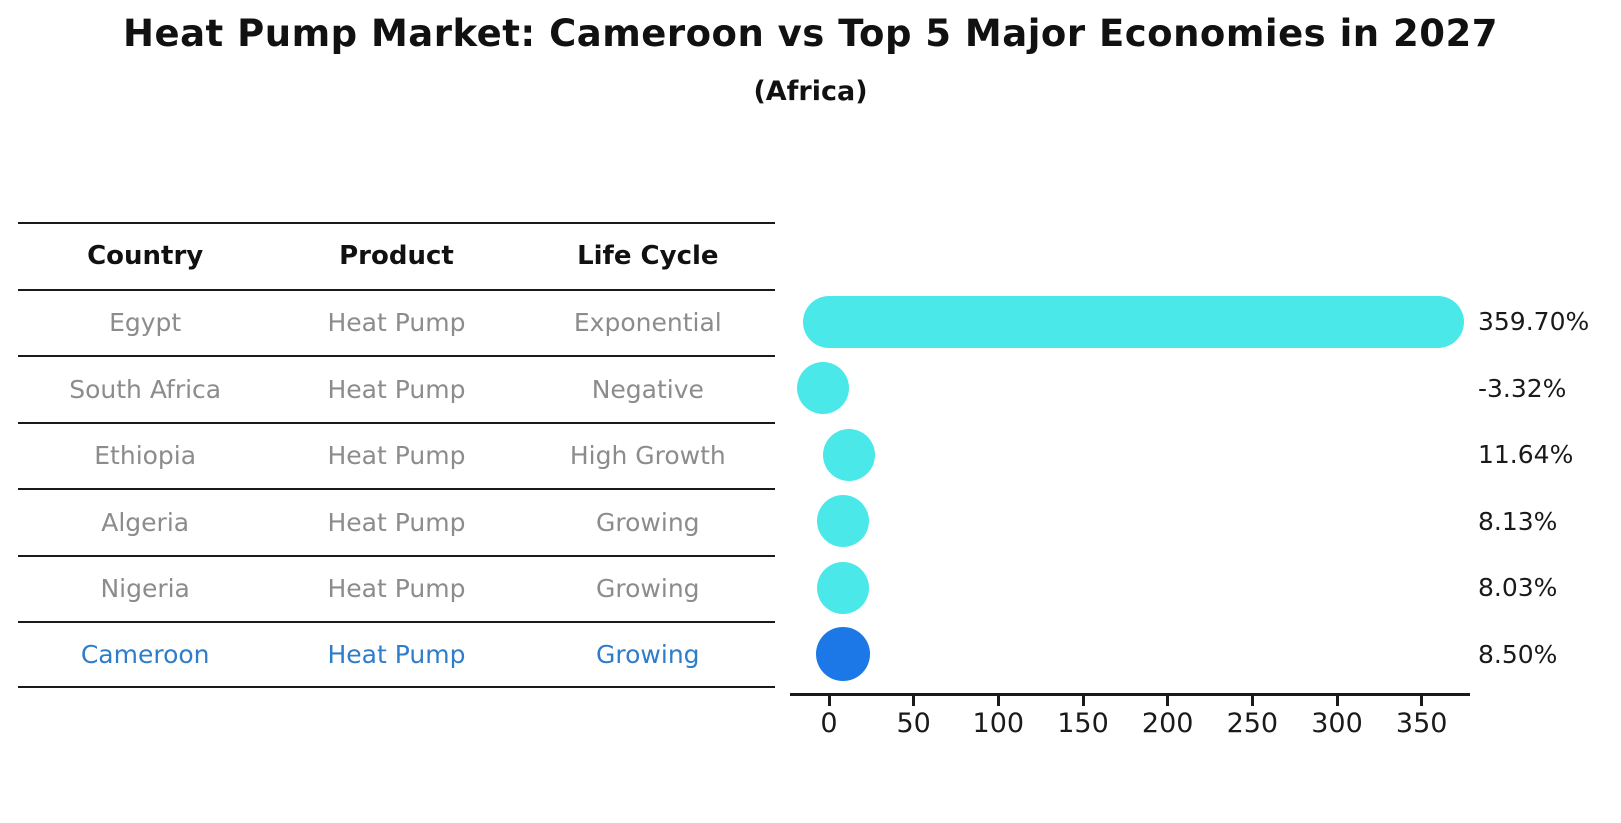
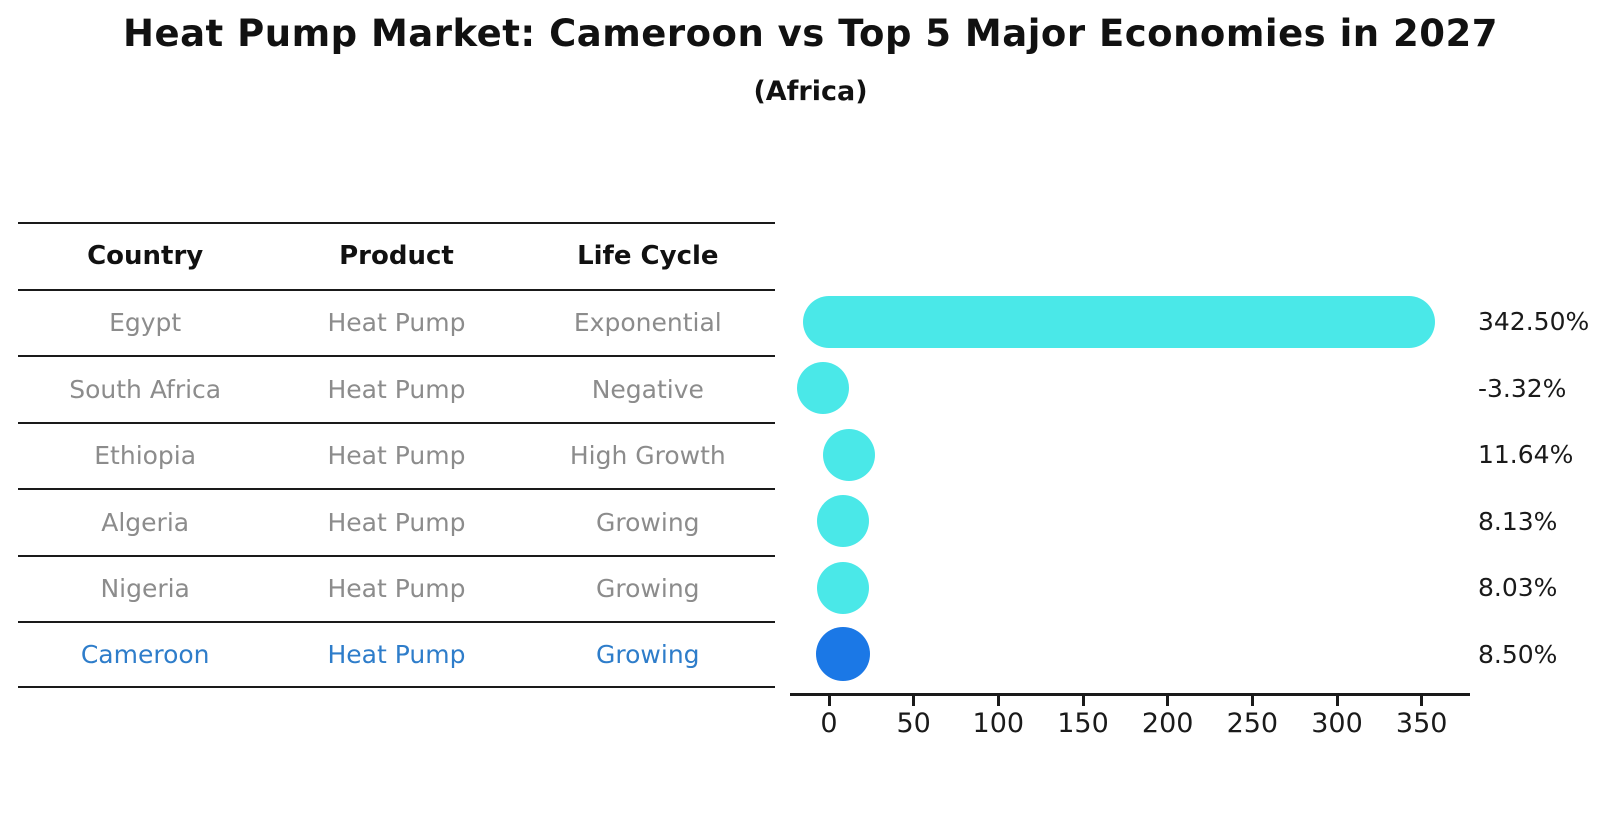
Egypt: 359.70% -> 342.50%
